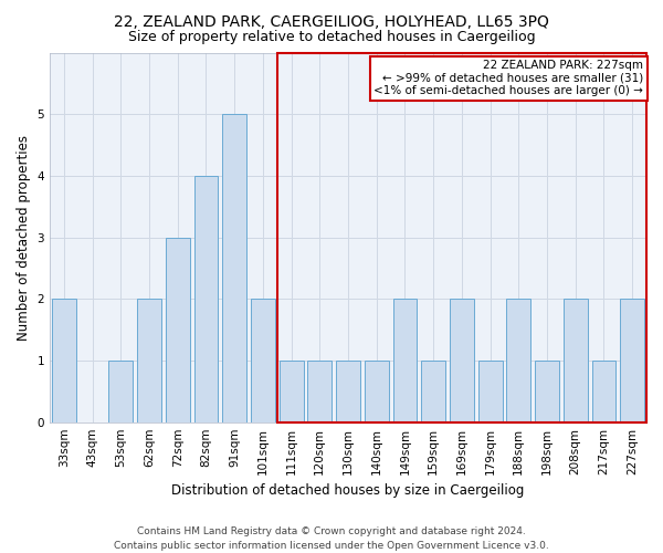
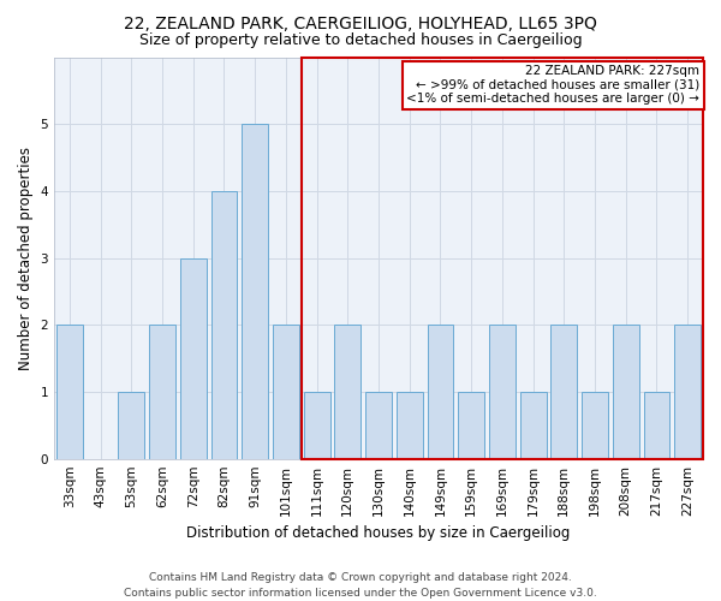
120sqm: 1 -> 2
